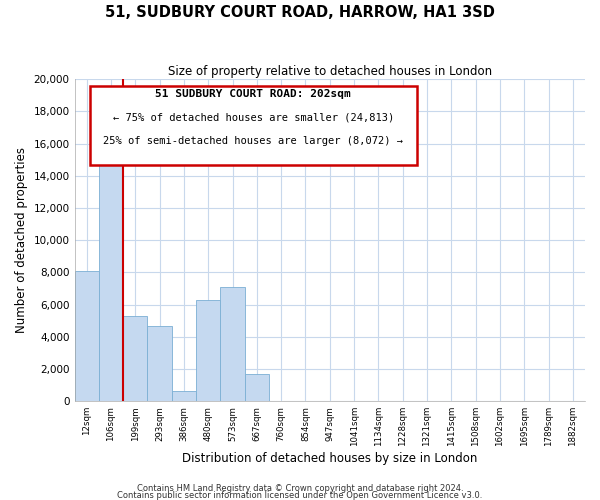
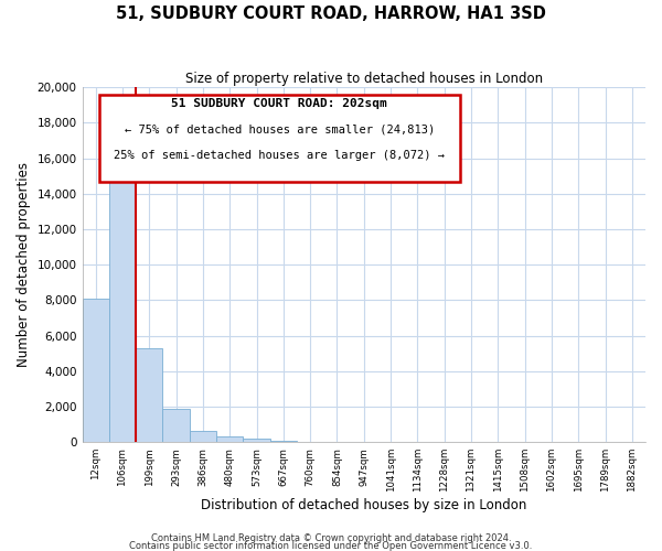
293sqm: 4,700 -> 1,800
480sqm: 6,300 -> 400
573sqm: 7,100 -> 200
667sqm: 1,700 -> 100
